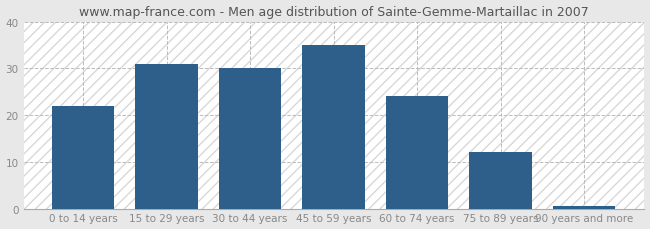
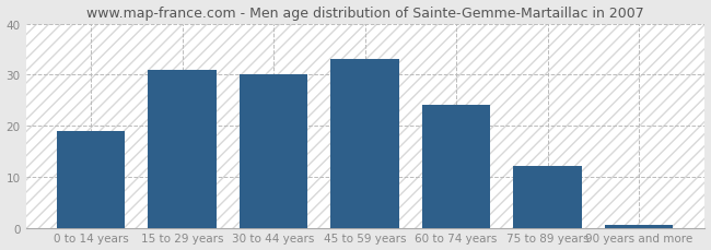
0 to 14 years: 22.0 -> 19.0
45 to 59 years: 35.0 -> 33.0
